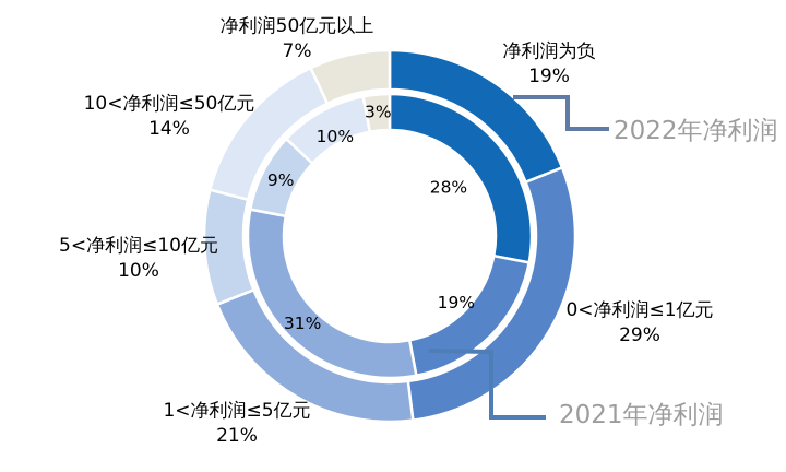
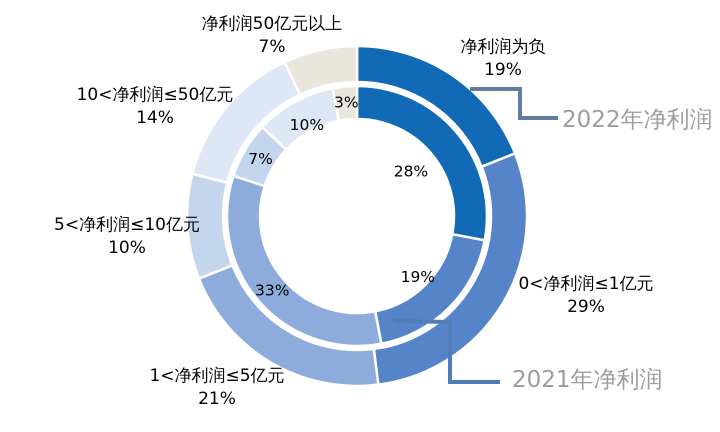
2021年净利润/1<净利润≤5亿元: 31% -> 33%
2021年净利润/5<净利润≤10亿元: 9% -> 7%
